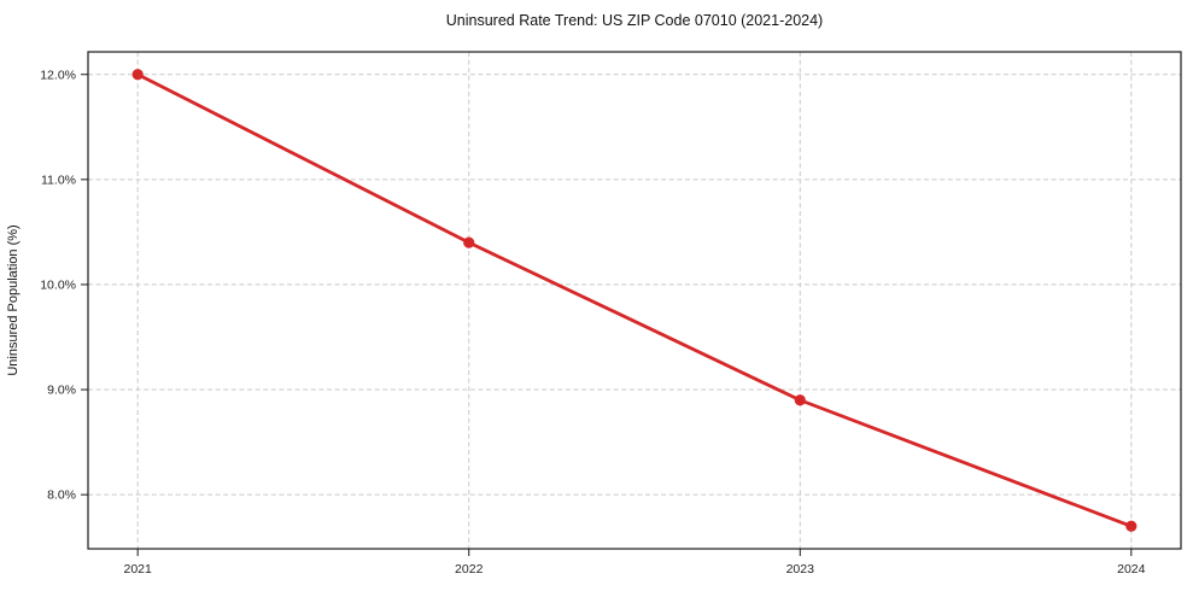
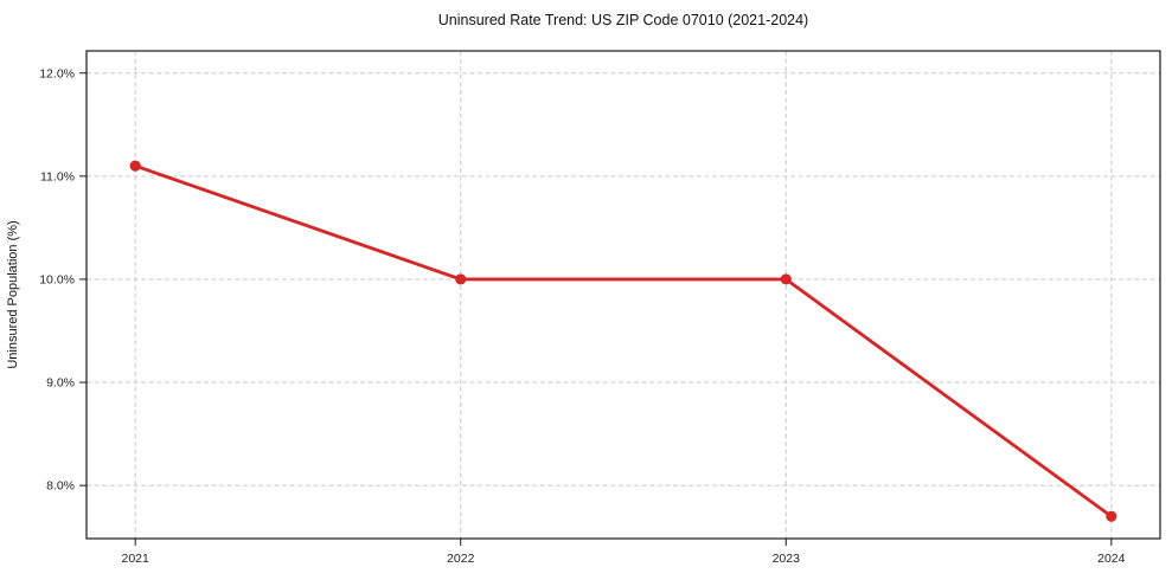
2021: 12.0% -> 11.1%
2022: 10.4% -> 10.0%
2023: 8.9% -> 10.0%
